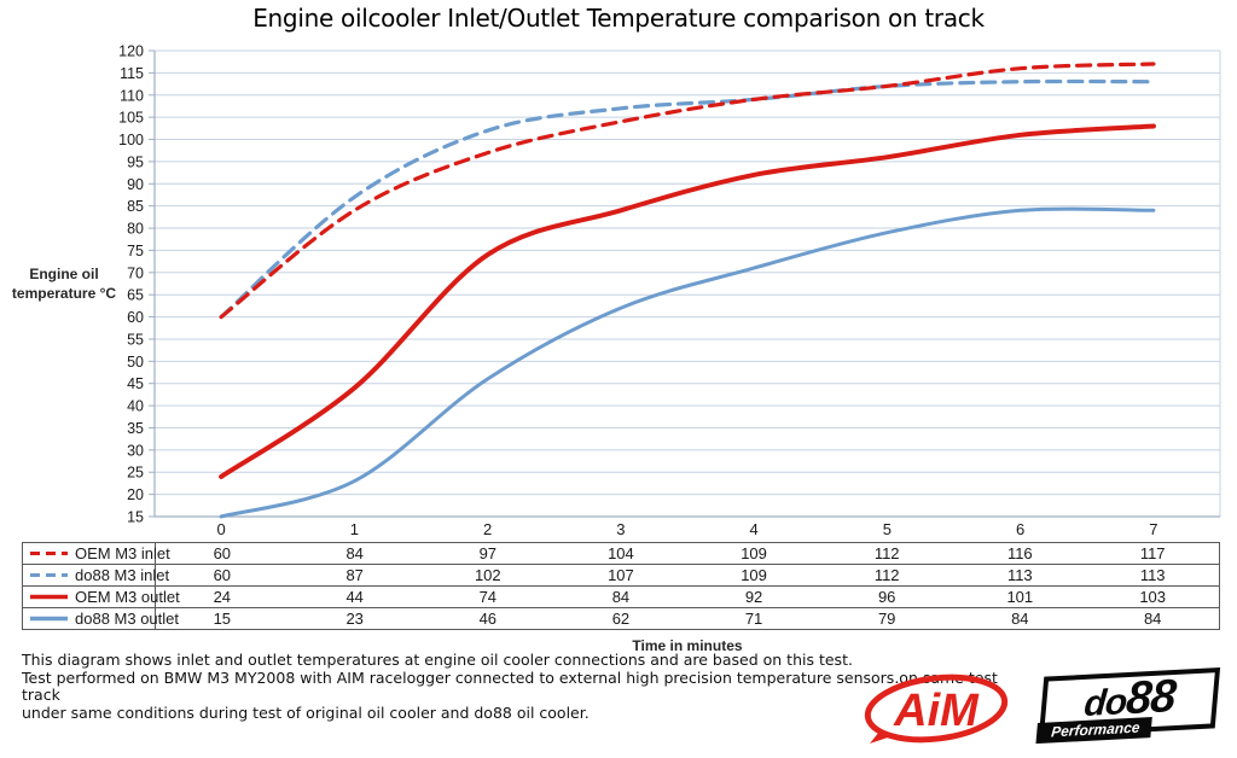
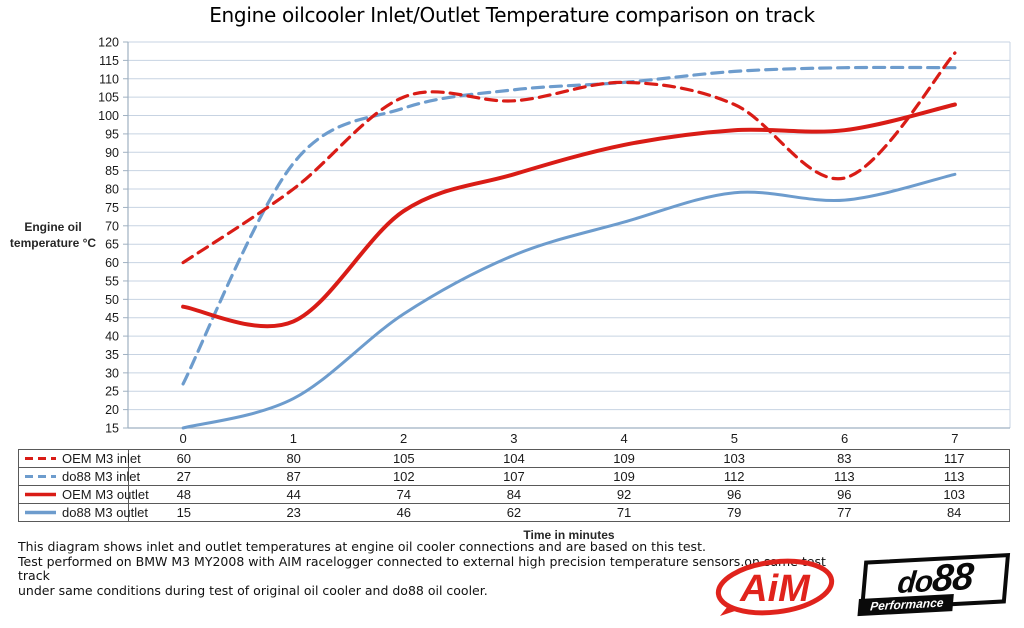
do88 M3 inlet/0: 60 -> 27
OEM M3 outlet/0: 24 -> 48
OEM M3 inlet/1: 84 -> 80
OEM M3 inlet/2: 97 -> 105
OEM M3 inlet/5: 112 -> 103
OEM M3 inlet/6: 116 -> 83
OEM M3 outlet/6: 101 -> 96
do88 M3 outlet/6: 84 -> 77
